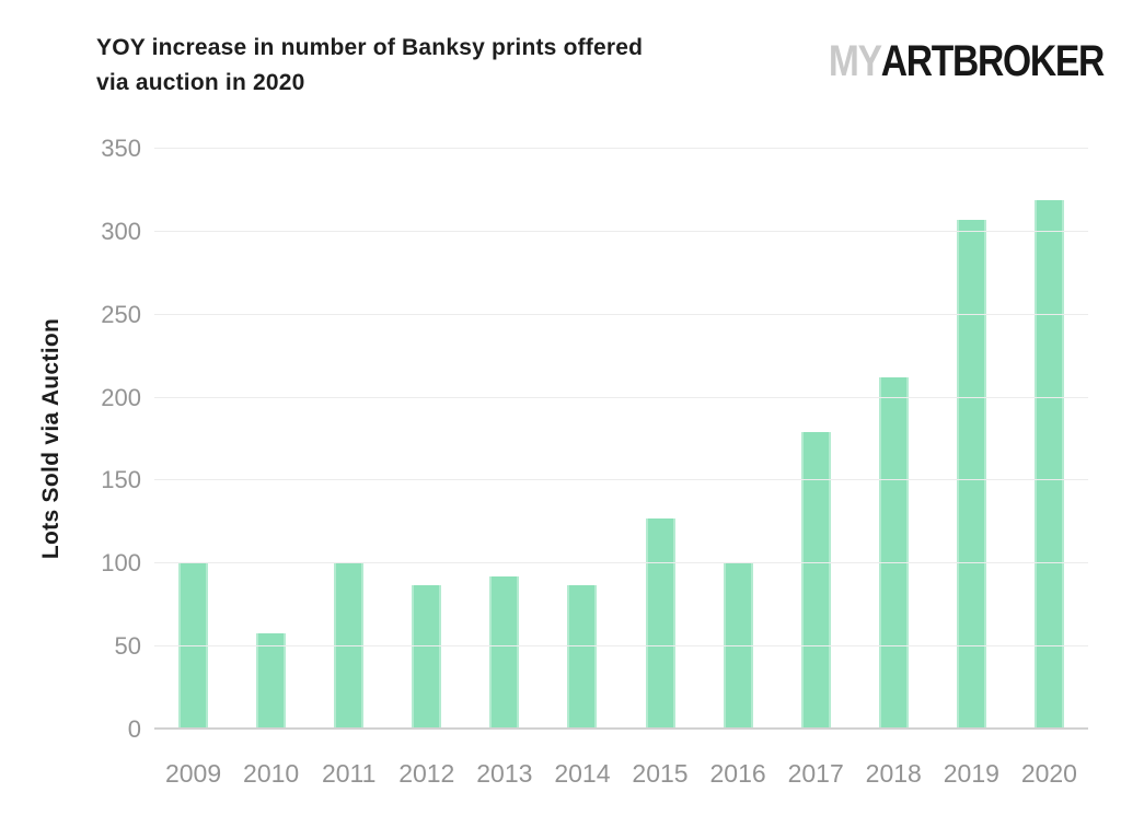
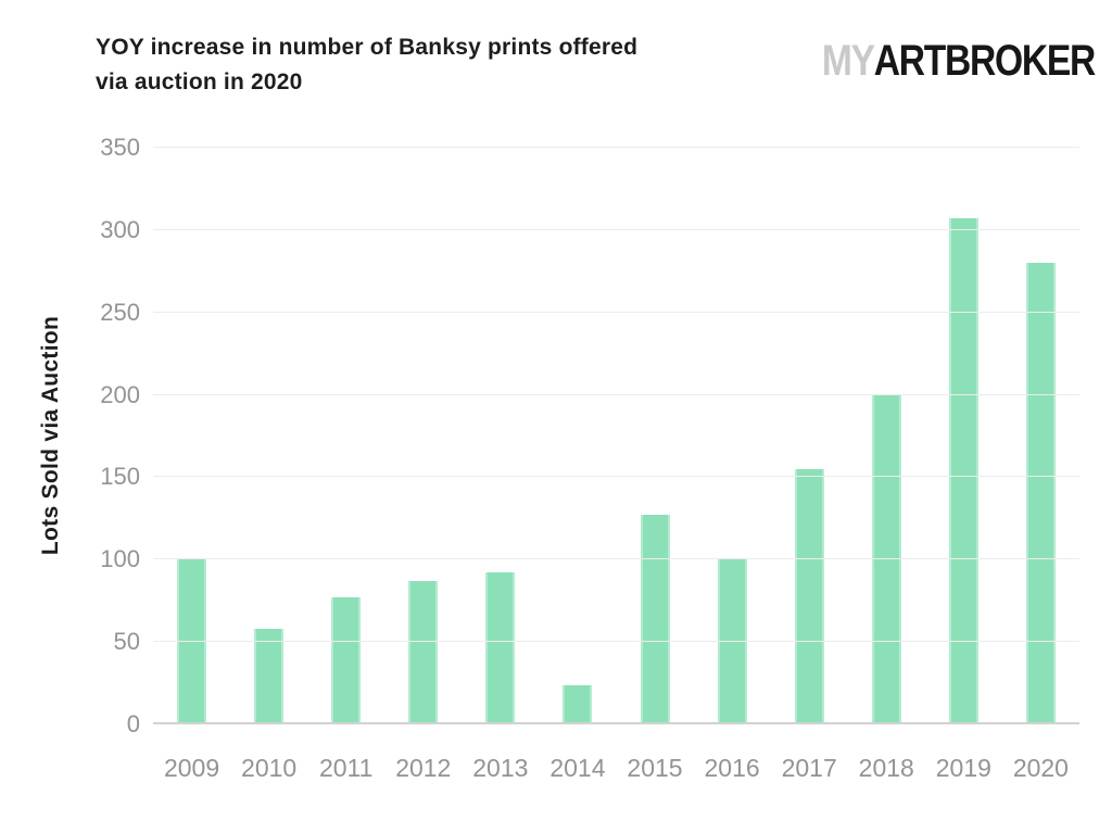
2011: 100 -> 77
2014: 87 -> 24
2017: 179 -> 155
2018: 212 -> 200
2020: 319 -> 280
